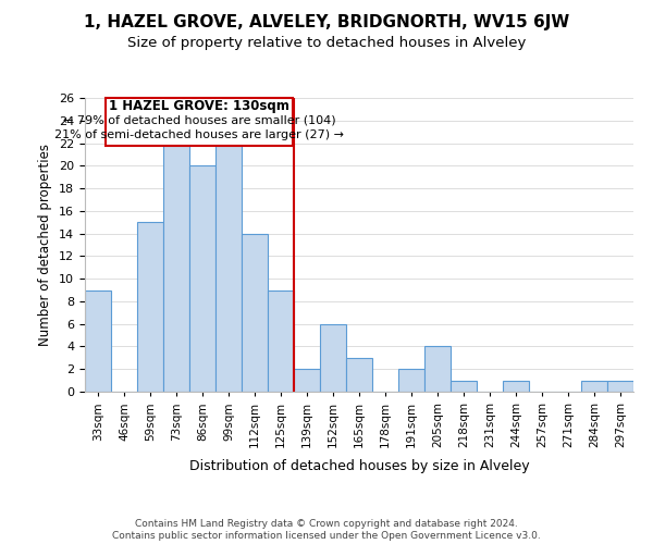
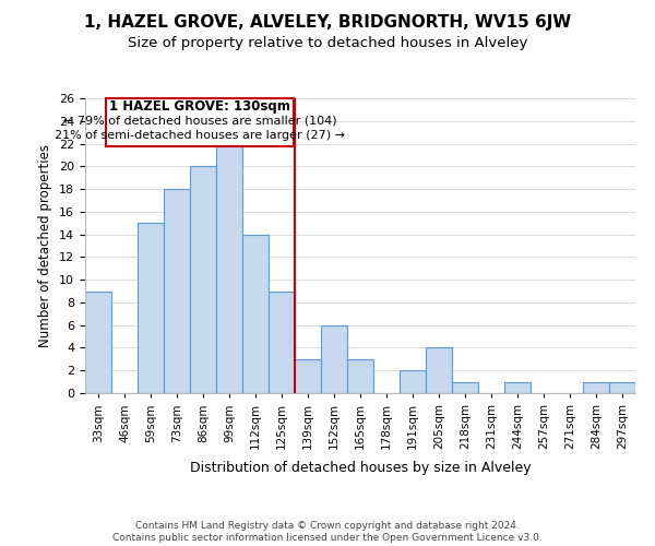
73sqm: 22 -> 18
139sqm: 2 -> 3
